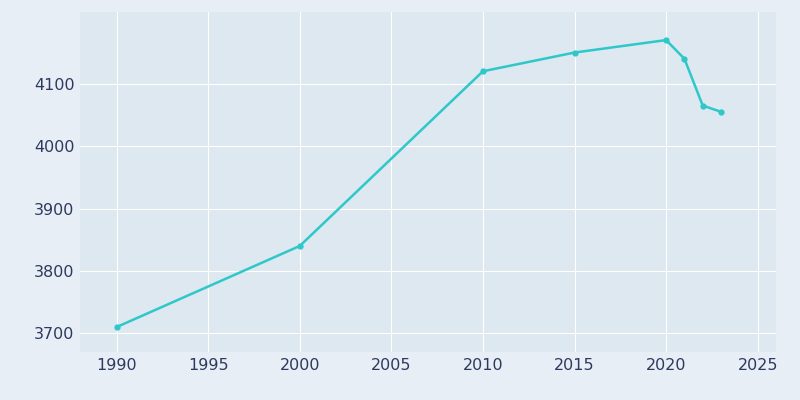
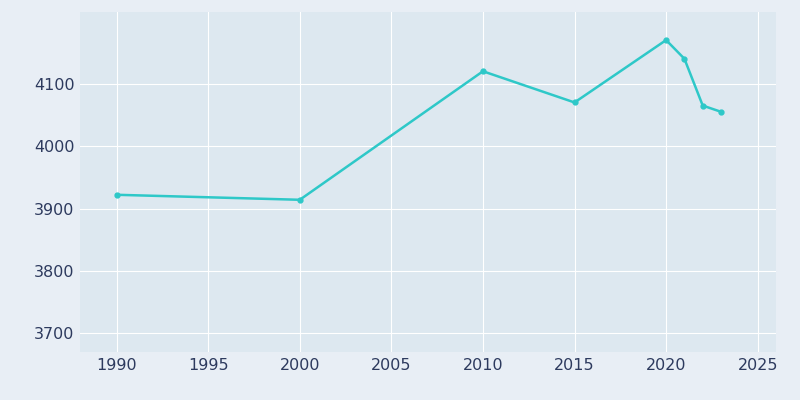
1990: 3710 -> 3922
2000: 3840 -> 3914
2015: 4150 -> 4070
